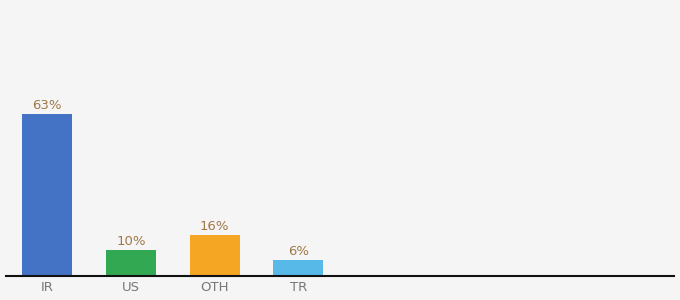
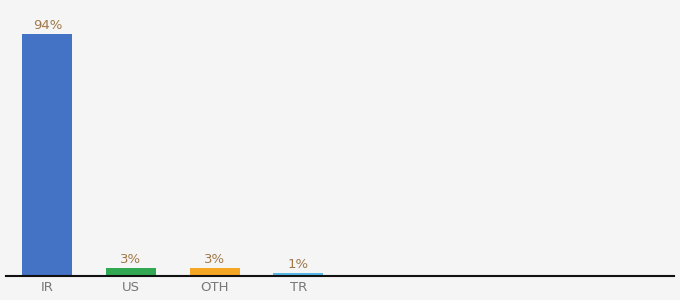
IR: 63% -> 94%
US: 10% -> 3%
OTH: 16% -> 3%
TR: 6% -> 1%
